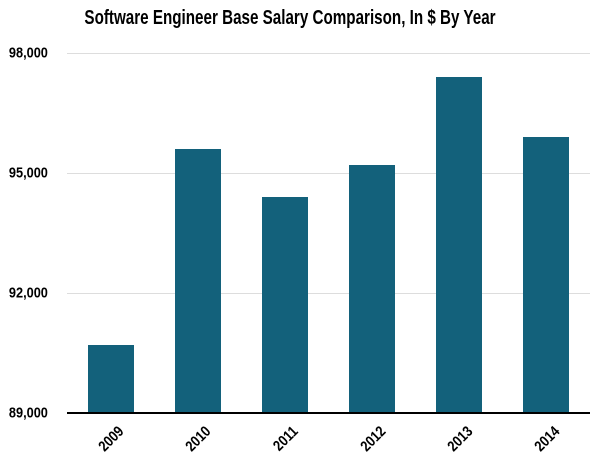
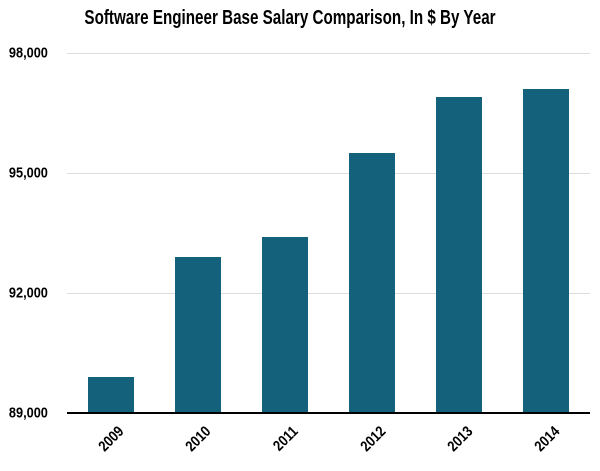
2009: 90700 -> 89900
2010: 95600 -> 92900
2011: 94400 -> 93400
2012: 95200 -> 95500
2013: 97400 -> 96900
2014: 95900 -> 97100
